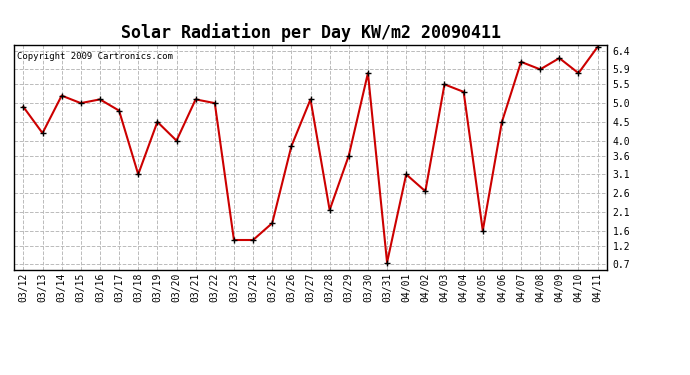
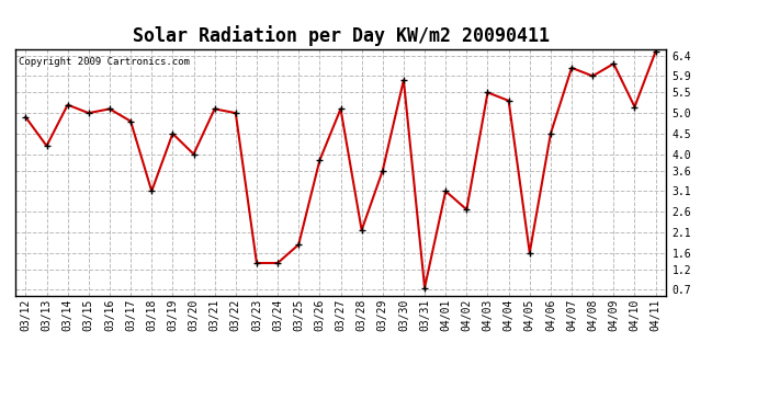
04/10: 5.80 -> 5.15
